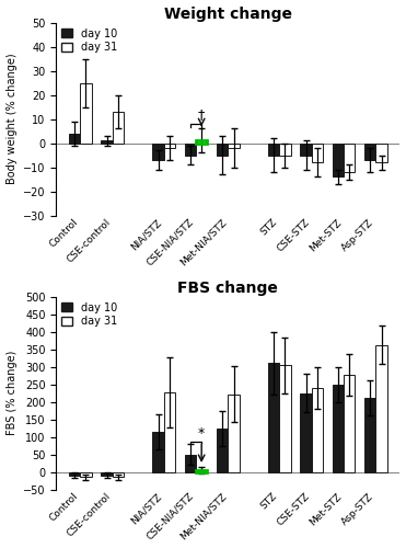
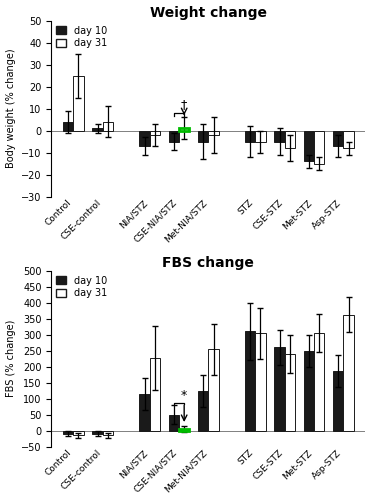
Weight change/day 31/CSE-control: 13 -> 4
Weight change/day 31/Met-STZ: -12 -> -15
FBS change/day 31/Met-NIA/STZ: 222 -> 255
FBS change/day 10/CSE-STZ: 225 -> 260
FBS change/day 31/Met-STZ: 278 -> 305
FBS change/day 10/Asp-STZ: 210 -> 185
